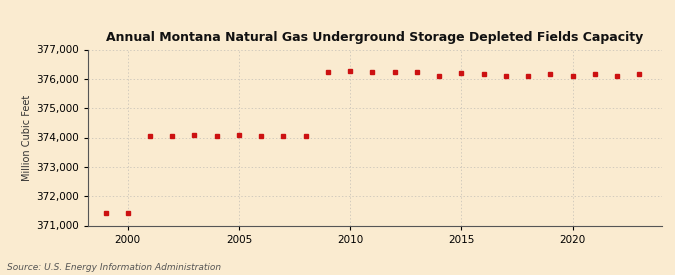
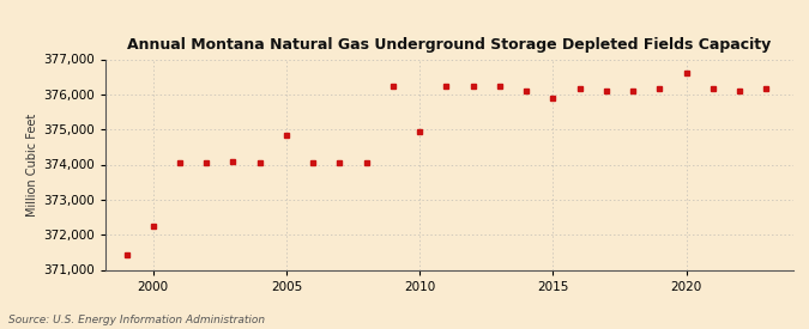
2000: 371,440 -> 372,250
2005: 374,100 -> 374,850
2010: 376,280 -> 374,950
2015: 376,200 -> 375,900
2020: 376,100 -> 376,600
